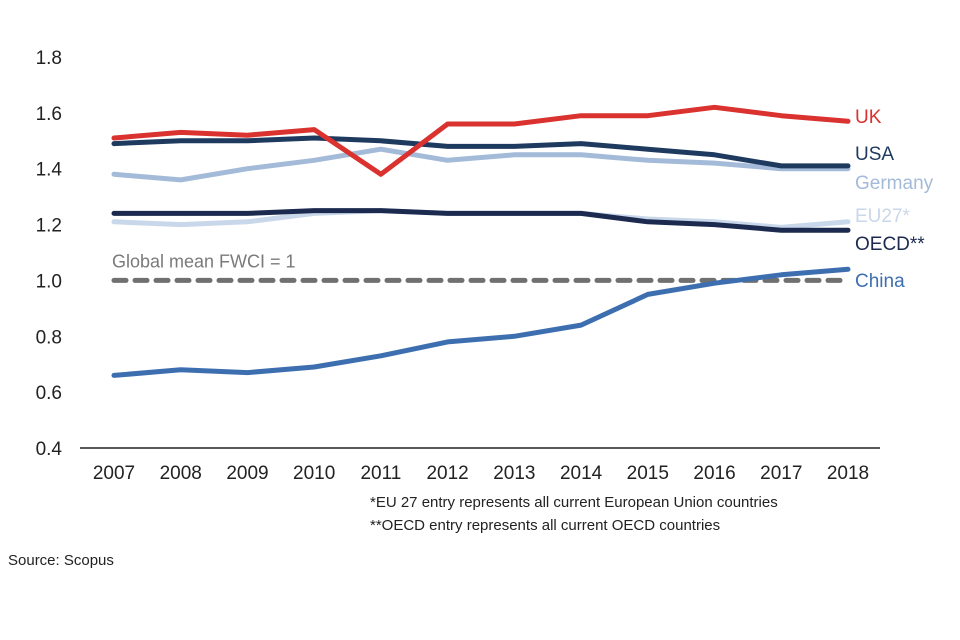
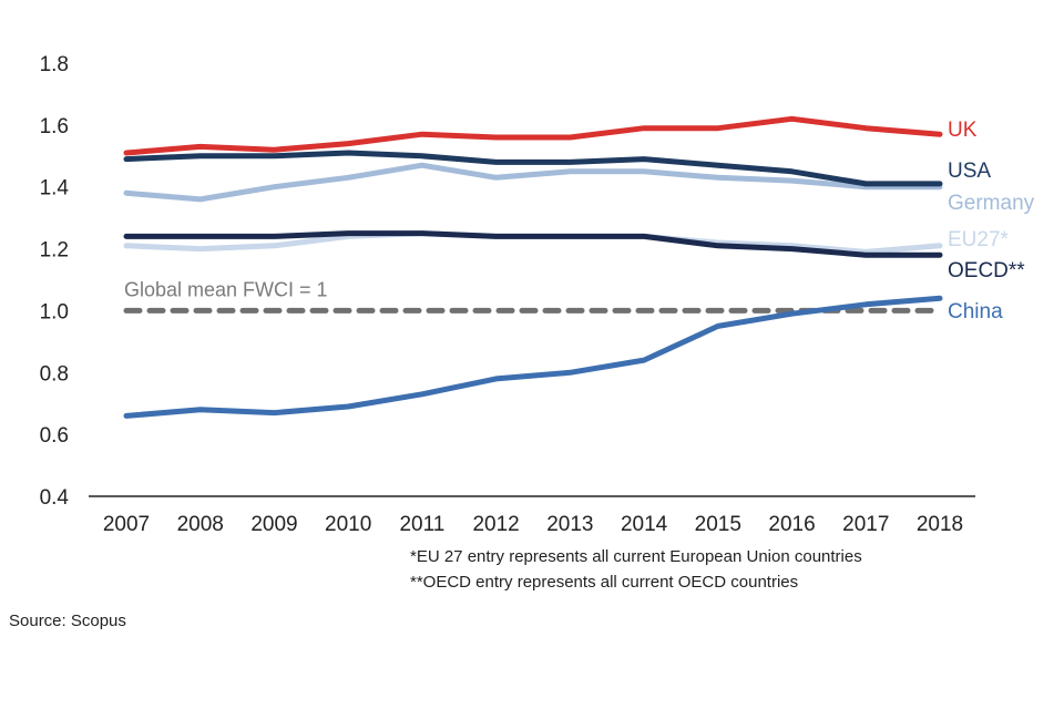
UK/2011: 1.38 -> 1.57
